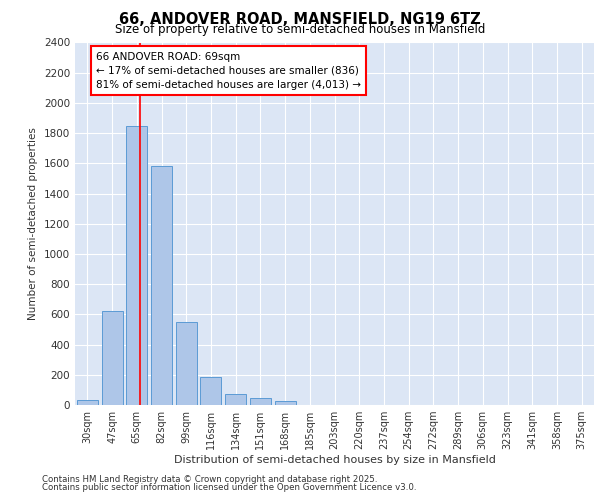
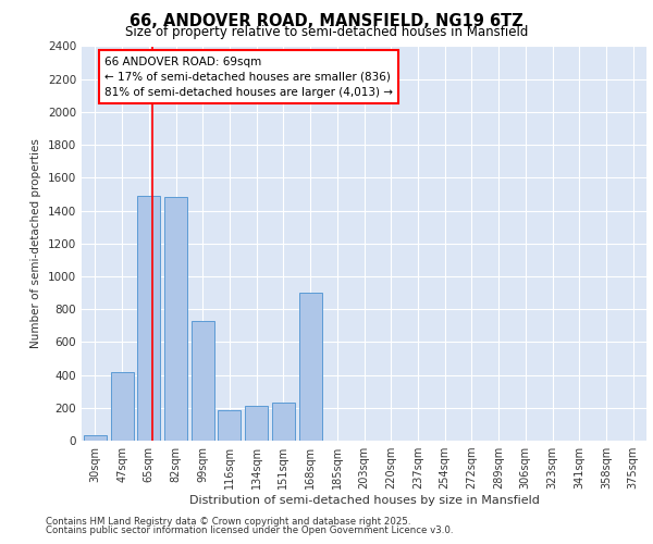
47sqm: 620 -> 420
65sqm: 1850 -> 1490
82sqm: 1580 -> 1480
99sqm: 550 -> 730
134sqm: 70 -> 210
151sqm: 40 -> 230
168sqm: 20 -> 900
